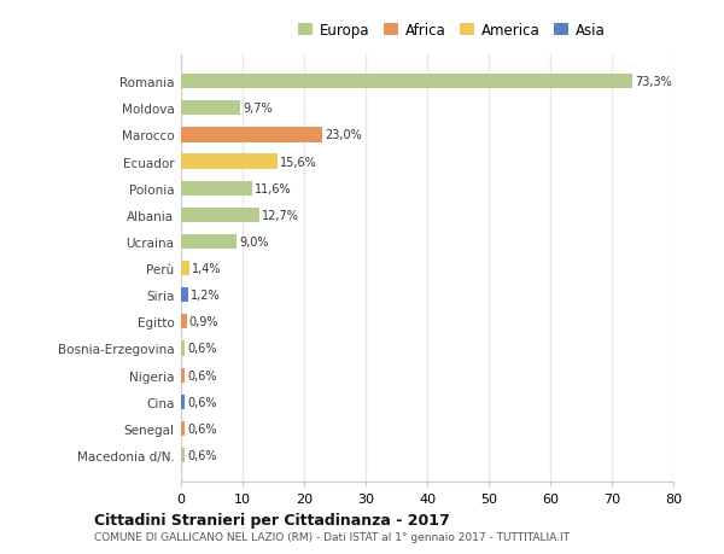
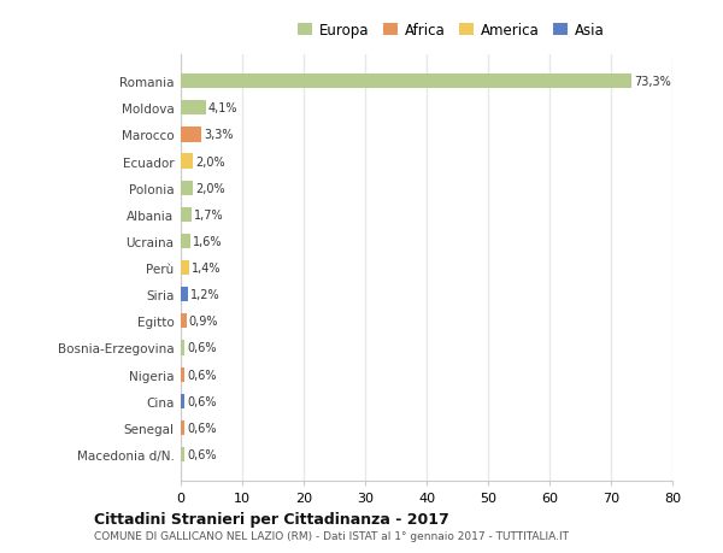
Moldova: 9,7% -> 4,1%
Marocco: 23,0% -> 3,3%
Ecuador: 15,6% -> 2,0%
Polonia: 11,6% -> 2,0%
Albania: 12,7% -> 1,7%
Ucraina: 9,0% -> 1,6%
